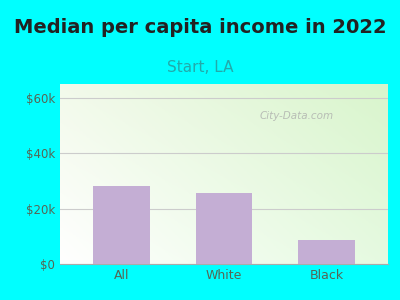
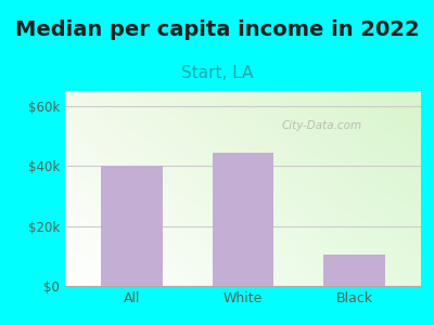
All: $28.0k -> $40.0k
White: $25.5k -> $44.5k
Black: $8.5k -> $10.5k
